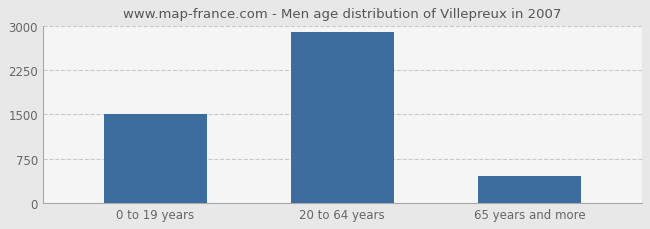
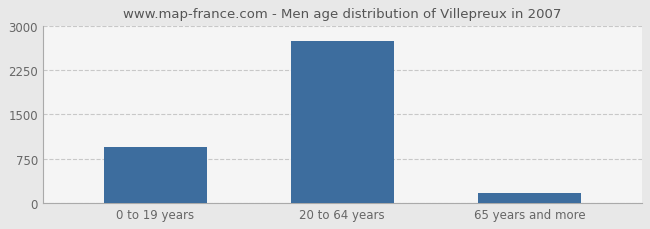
0 to 19 years: 1500 -> 940
20 to 64 years: 2900 -> 2740
65 years and more: 450 -> 160
